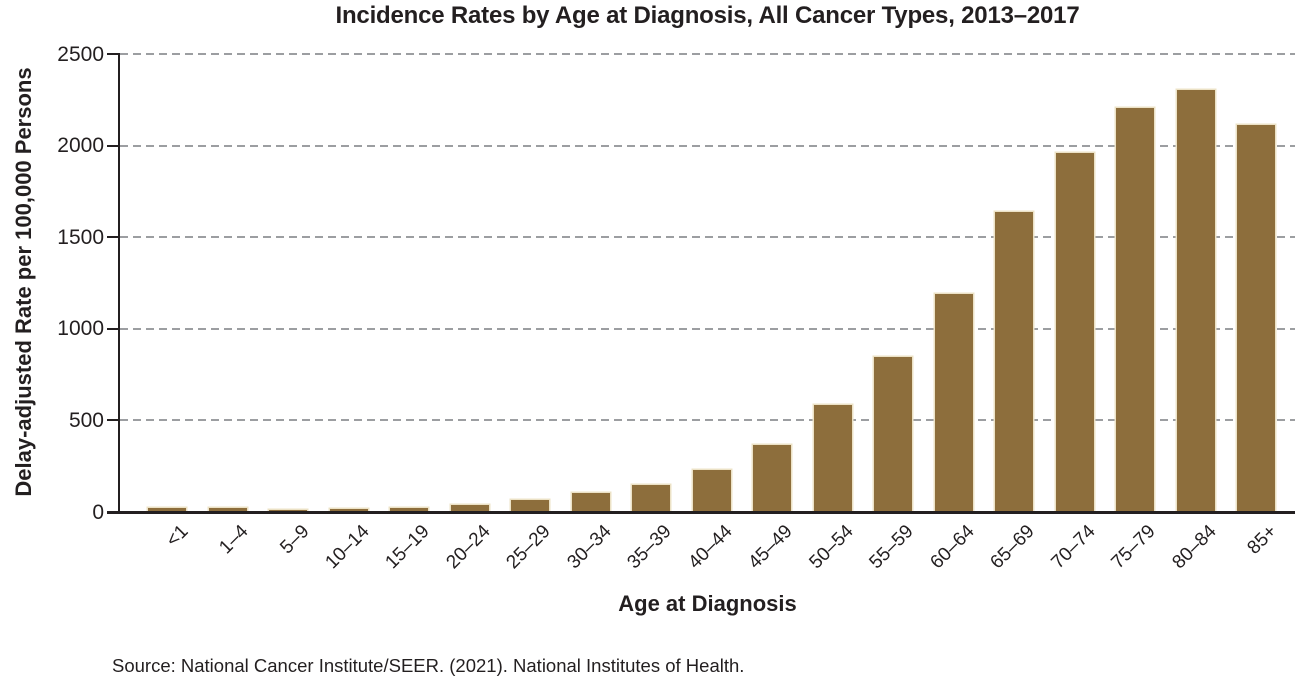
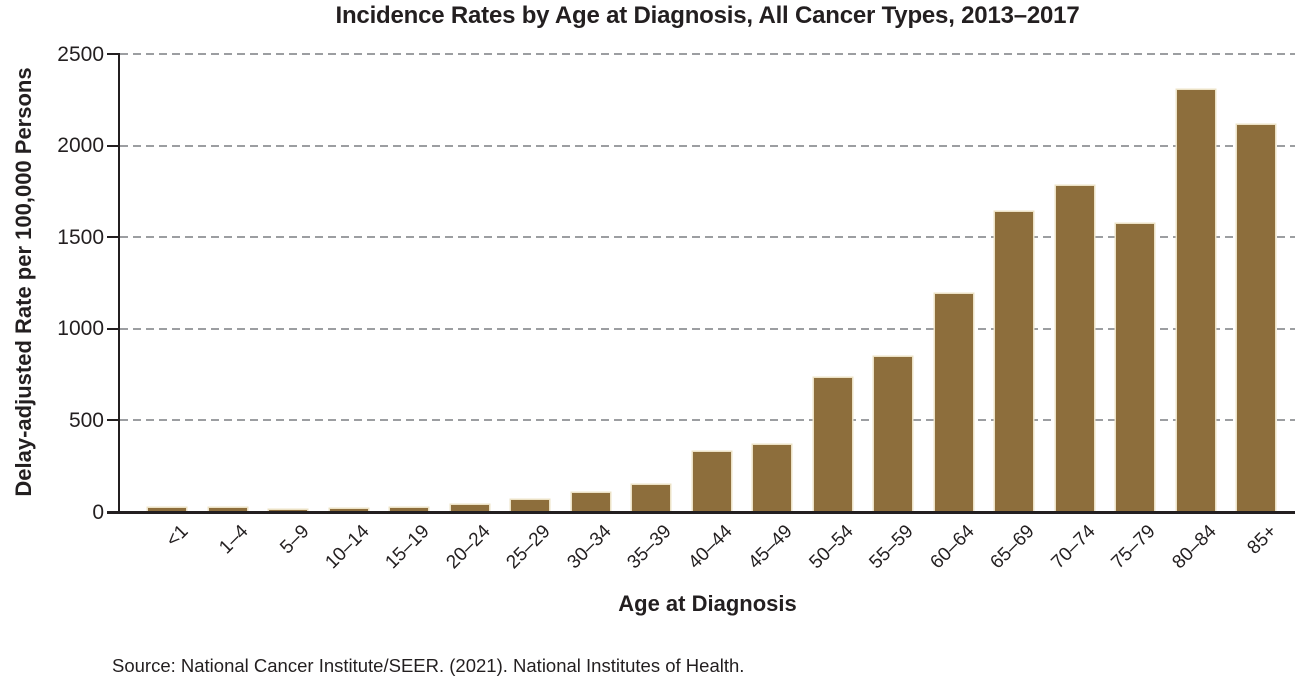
40–44: 230 -> 330
50–54: 580 -> 730
70–74: 1960 -> 1780
75–79: 2200 -> 1570
